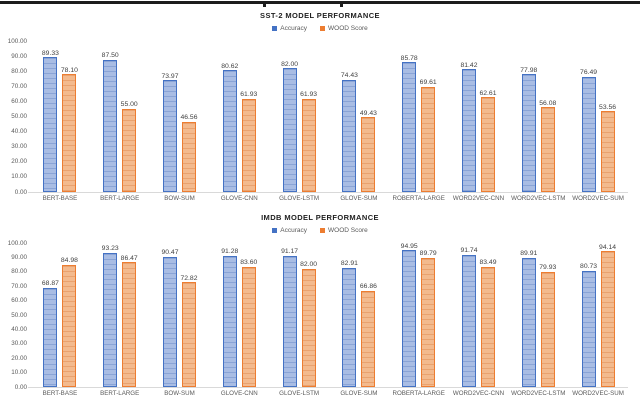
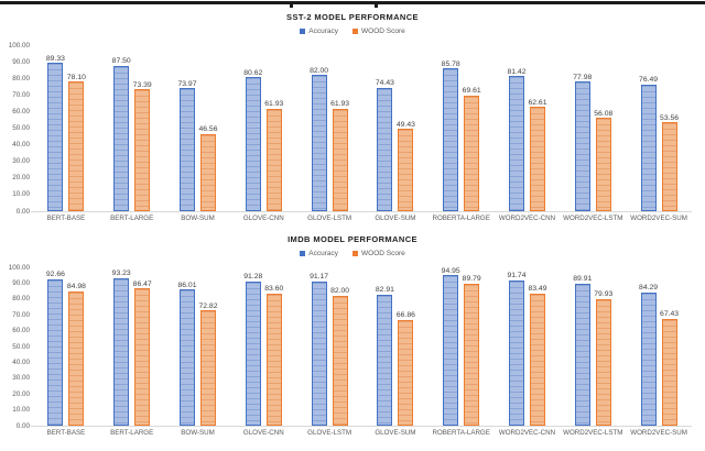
SST-2 MODEL PERFORMANCE/WOOD Score/BERT-LARGE: 55.00 -> 73.39
IMDB MODEL PERFORMANCE/Accuracy/BERT-BASE: 68.87 -> 92.66
IMDB MODEL PERFORMANCE/Accuracy/BOW-SUM: 90.47 -> 86.01
IMDB MODEL PERFORMANCE/Accuracy/WORD2VEC-SUM: 80.73 -> 84.29
IMDB MODEL PERFORMANCE/WOOD Score/WORD2VEC-SUM: 94.14 -> 67.43
